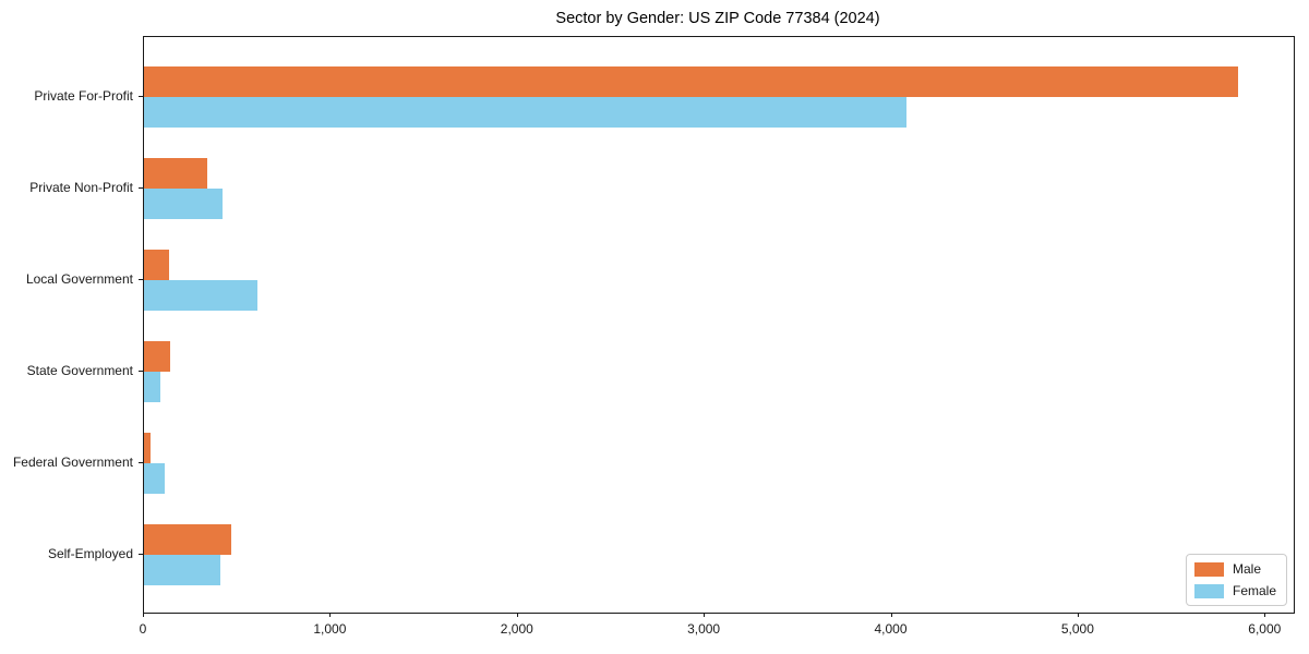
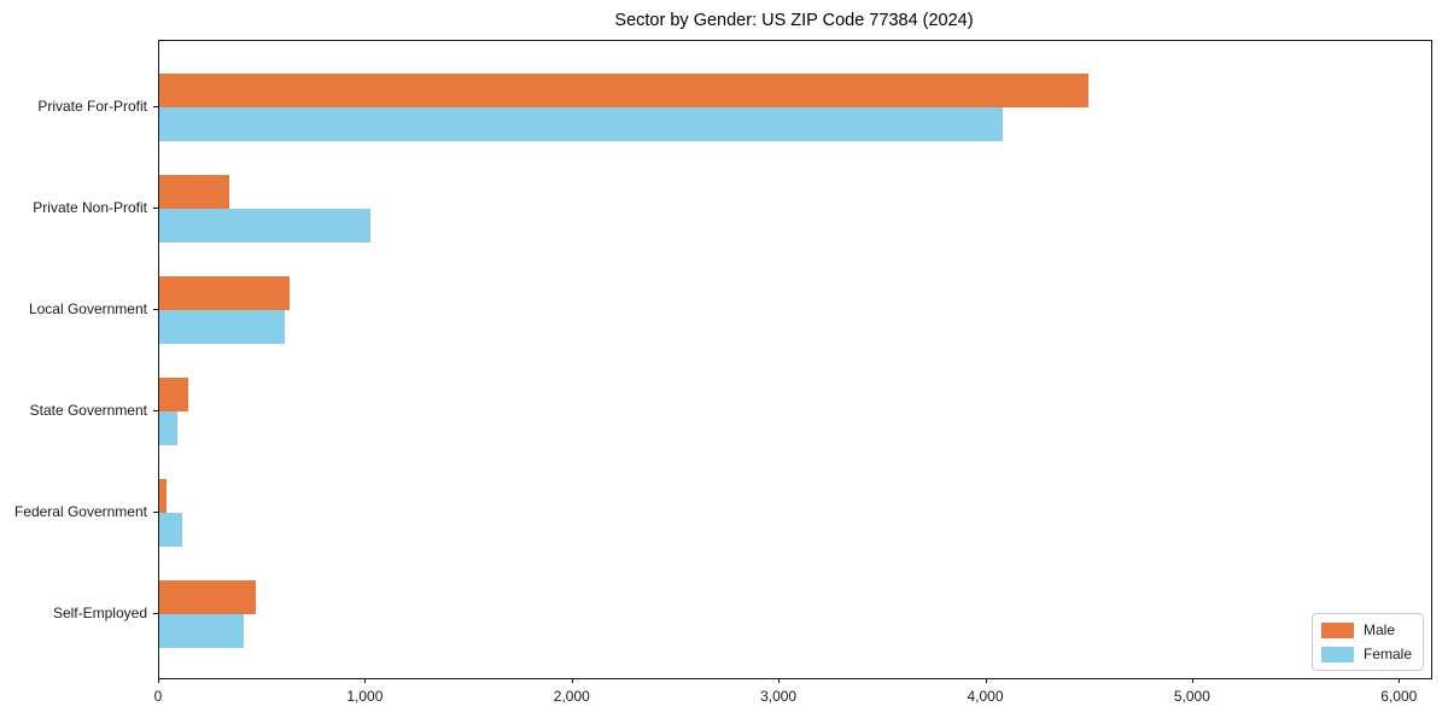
Male/Private For-Profit: 5850 -> 4490
Female/Private Non-Profit: 420 -> 1020
Male/Local Government: 140 -> 630
